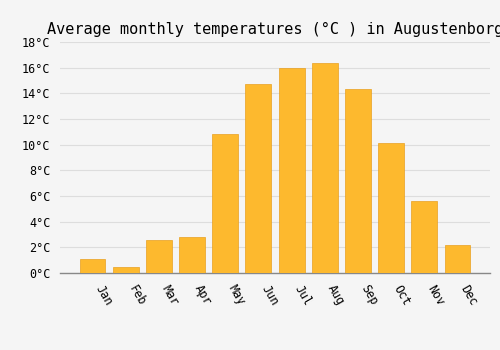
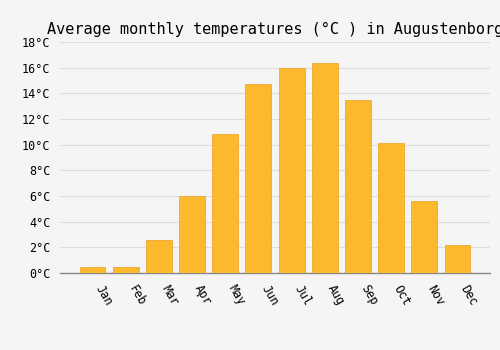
Jan: 1.1°C -> 0.5°C
Apr: 2.8°C -> 6.0°C
Sep: 14.3°C -> 13.5°C
